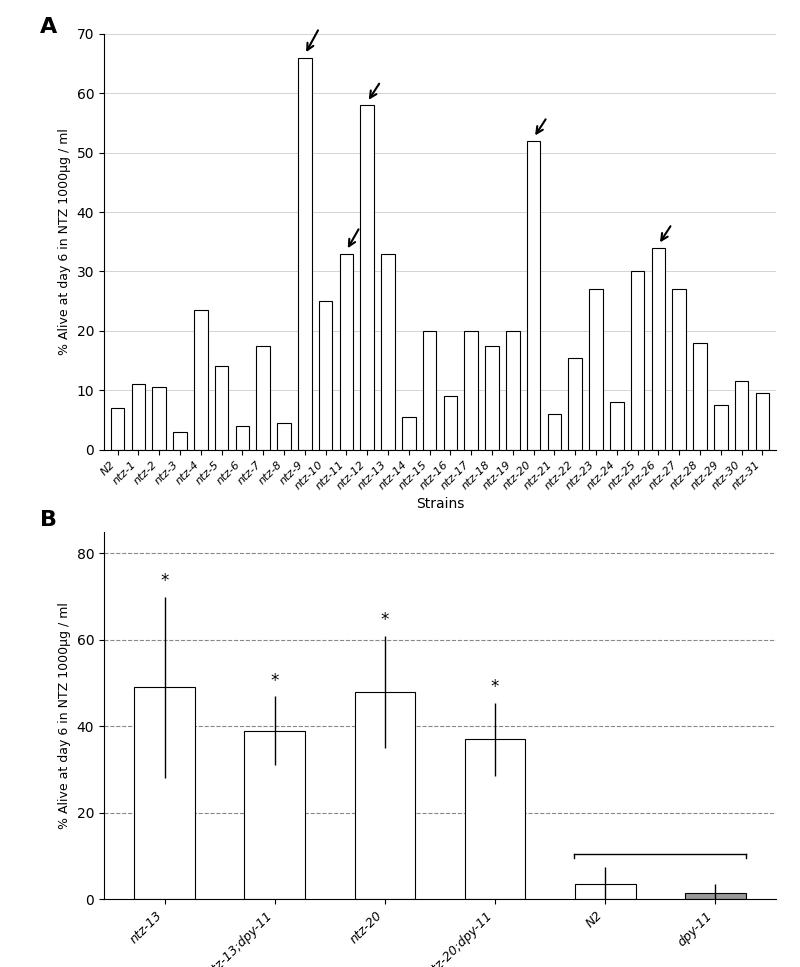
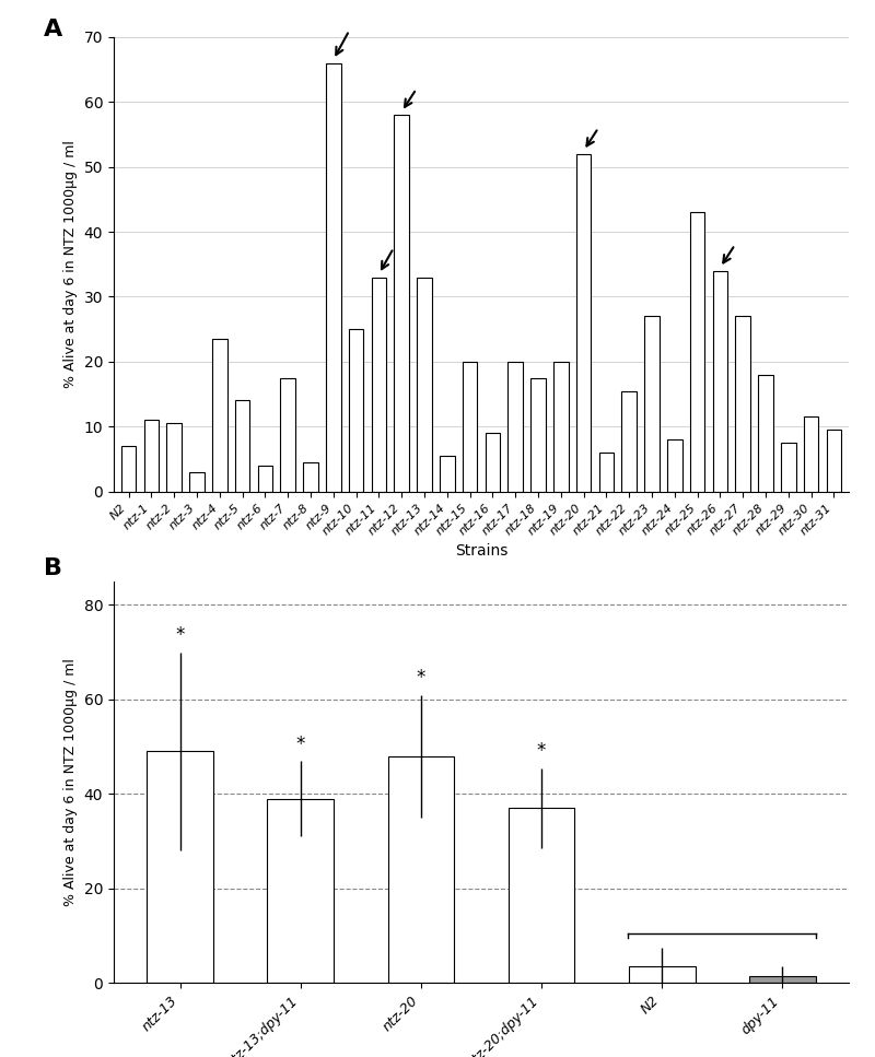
ntz-25: 30.0 -> 43.0
